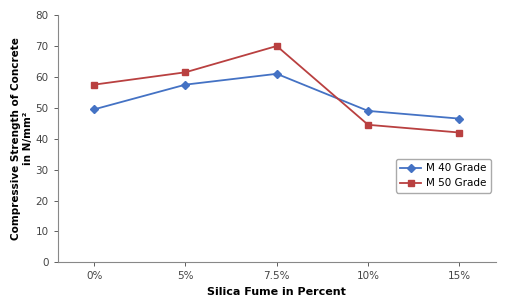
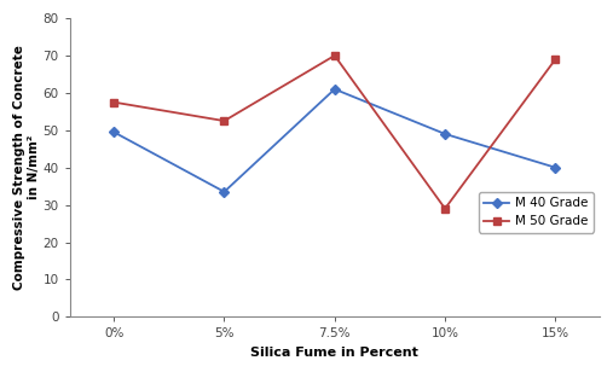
M 40 Grade/5%: 57.5 -> 33.5
M 50 Grade/5%: 61.5 -> 52.5
M 50 Grade/10%: 44.5 -> 29.0
M 40 Grade/15%: 46.5 -> 40.0
M 50 Grade/15%: 42.0 -> 69.0
